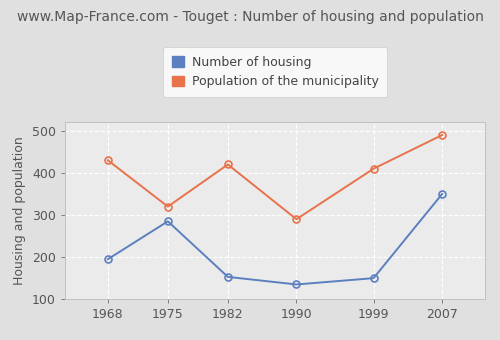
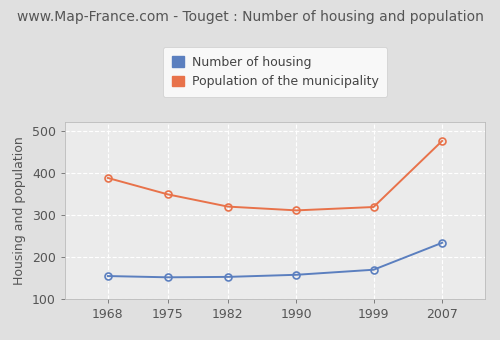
Number of housing/1968: 195 -> 155
Population of the municipality/1968: 430 -> 388
Number of housing/1975: 285 -> 152
Population of the municipality/1975: 320 -> 349
Population of the municipality/1982: 420 -> 320
Number of housing/1990: 135 -> 158
Population of the municipality/1990: 290 -> 311
Number of housing/1999: 150 -> 170
Population of the municipality/1999: 410 -> 319
Number of housing/2007: 350 -> 234
Population of the municipality/2007: 490 -> 476
